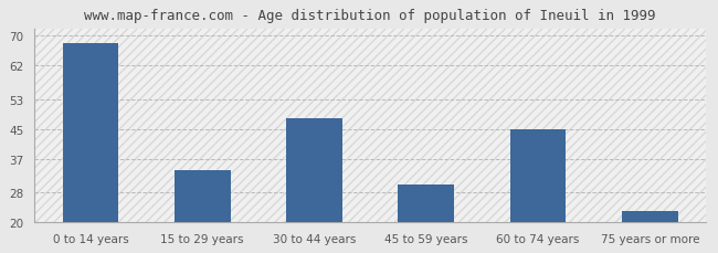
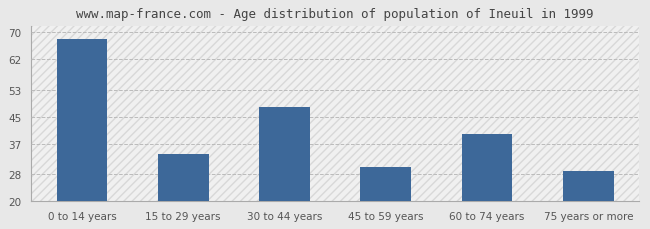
60 to 74 years: 45 -> 40
75 years or more: 23 -> 29
